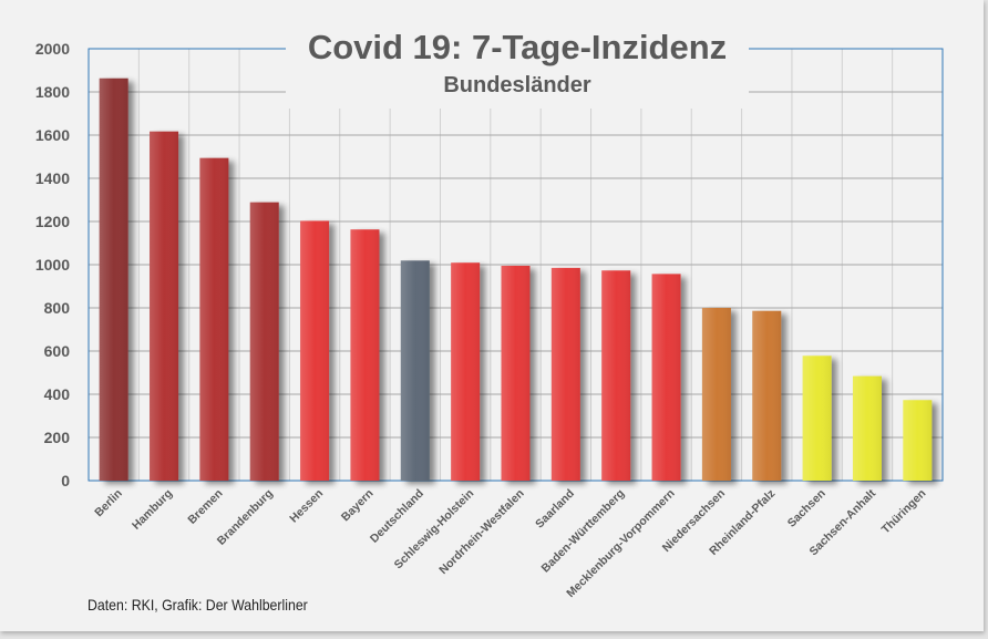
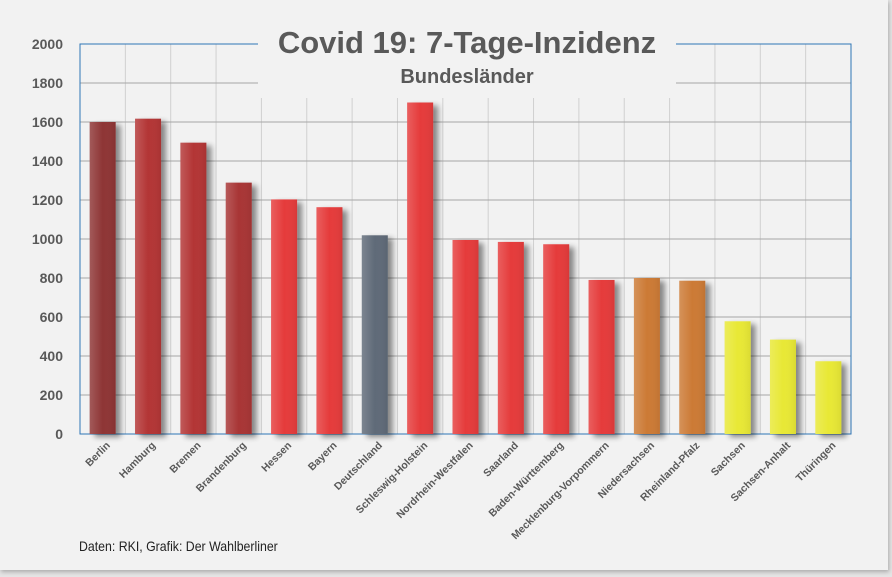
Berlin: 1860 -> 1600
Schleswig-Holstein: 1010 -> 1700
Mecklenburg-Vorpommern: 960 -> 790
